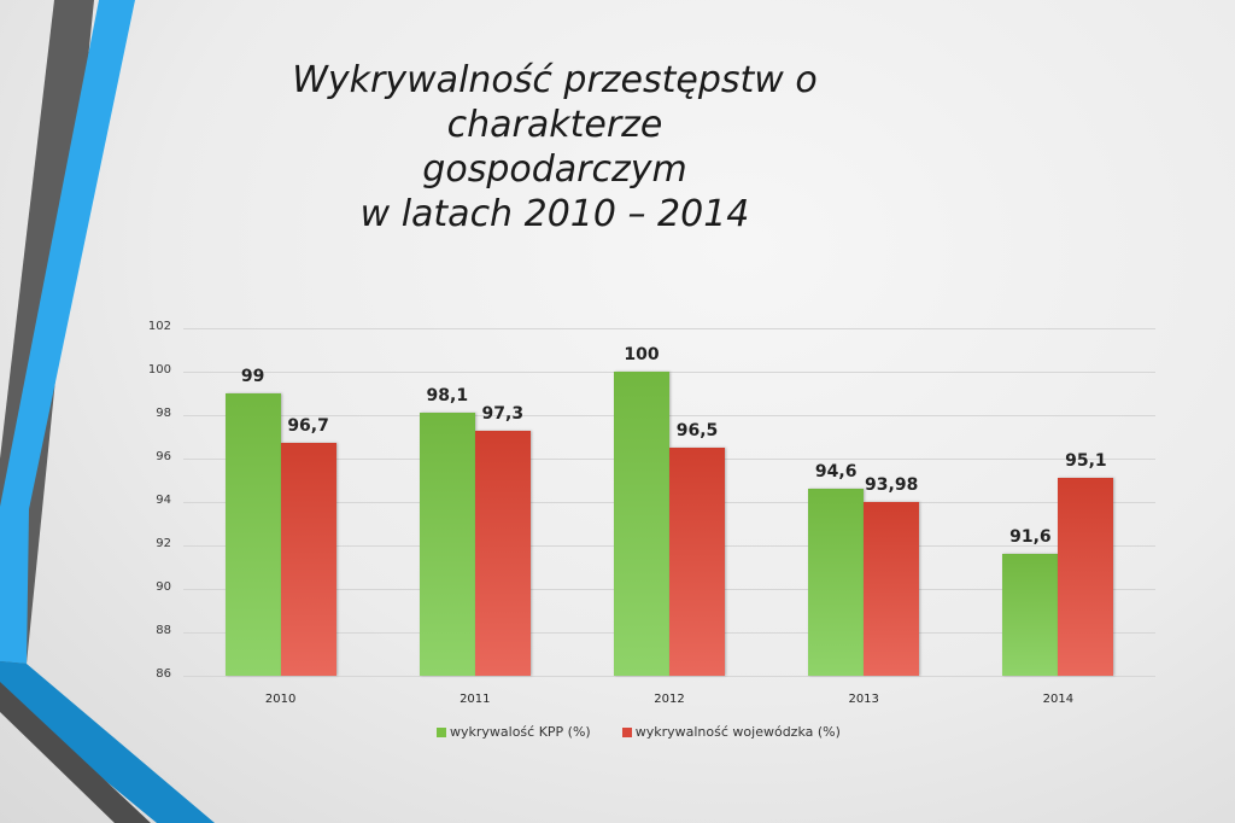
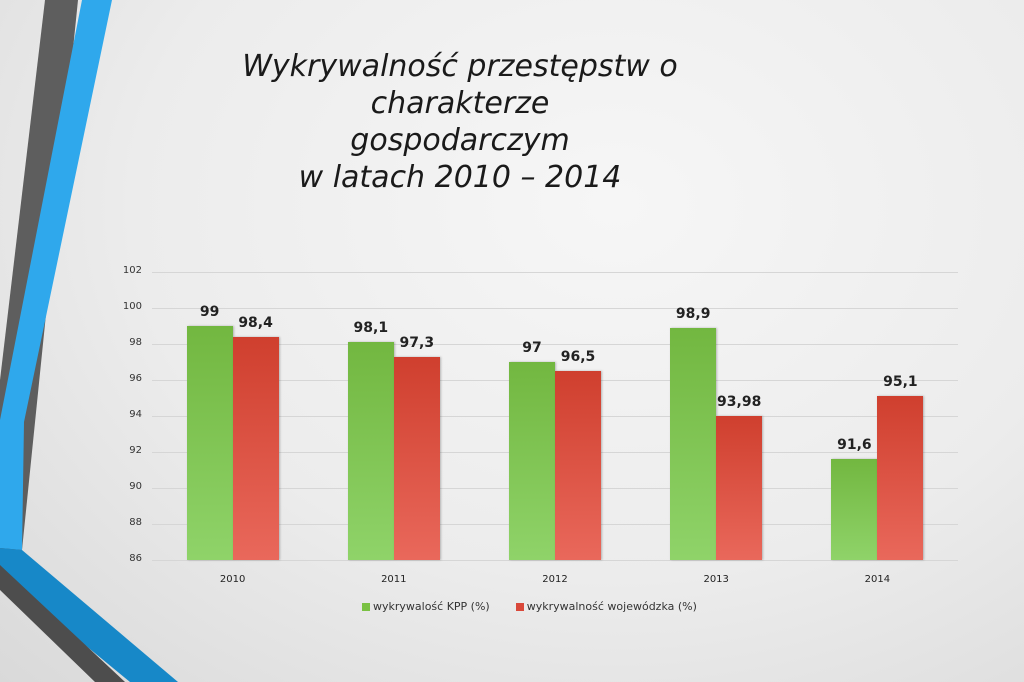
wykrywalność wojewódzka (%)/2010: 96,7 -> 98,4
wykrywalość KPP (%)/2012: 100 -> 97
wykrywalość KPP (%)/2013: 94,6 -> 98,9
